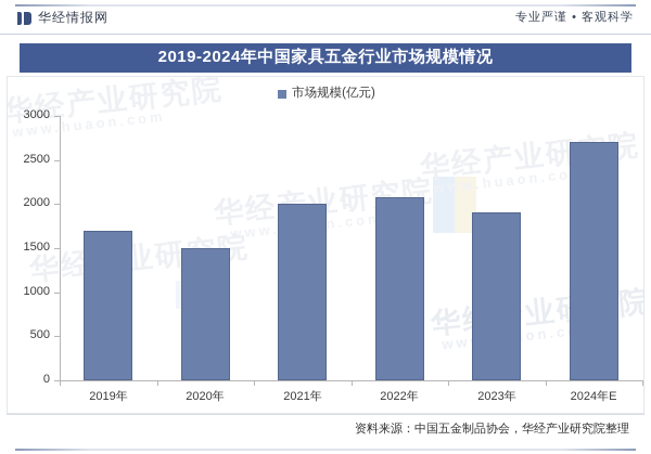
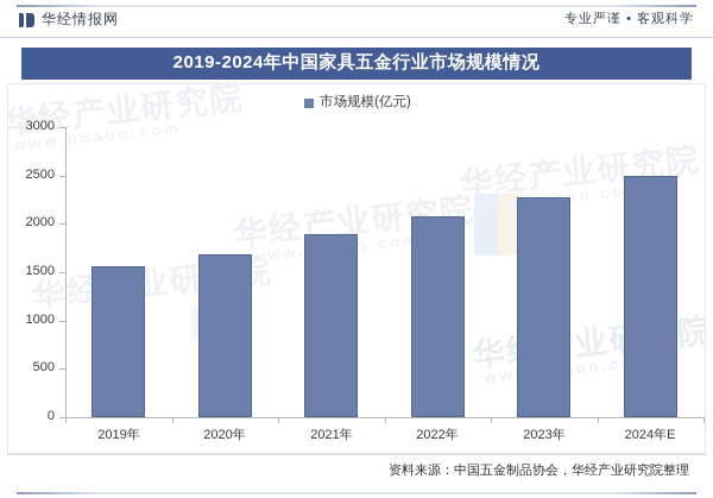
2019年: 1700 -> 1600
2020年: 1500 -> 1700
2021年: 2000 -> 1900
2023年: 1900 -> 2300
2024年E: 2700 -> 2500
